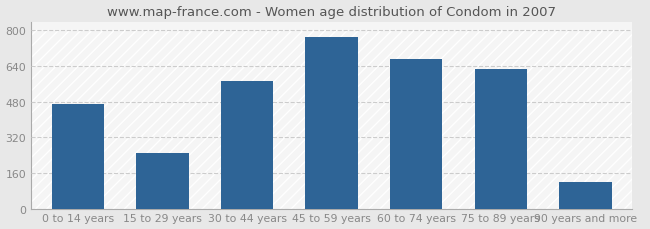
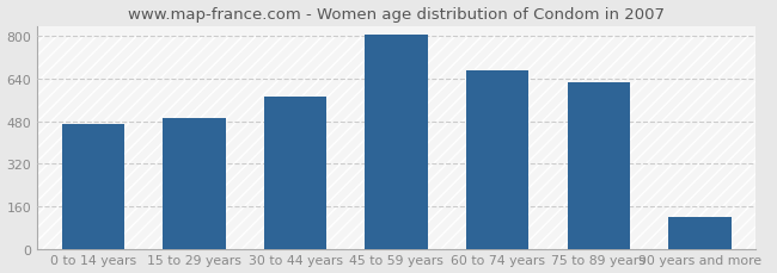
15 to 29 years: 250 -> 490
45 to 59 years: 770 -> 805
